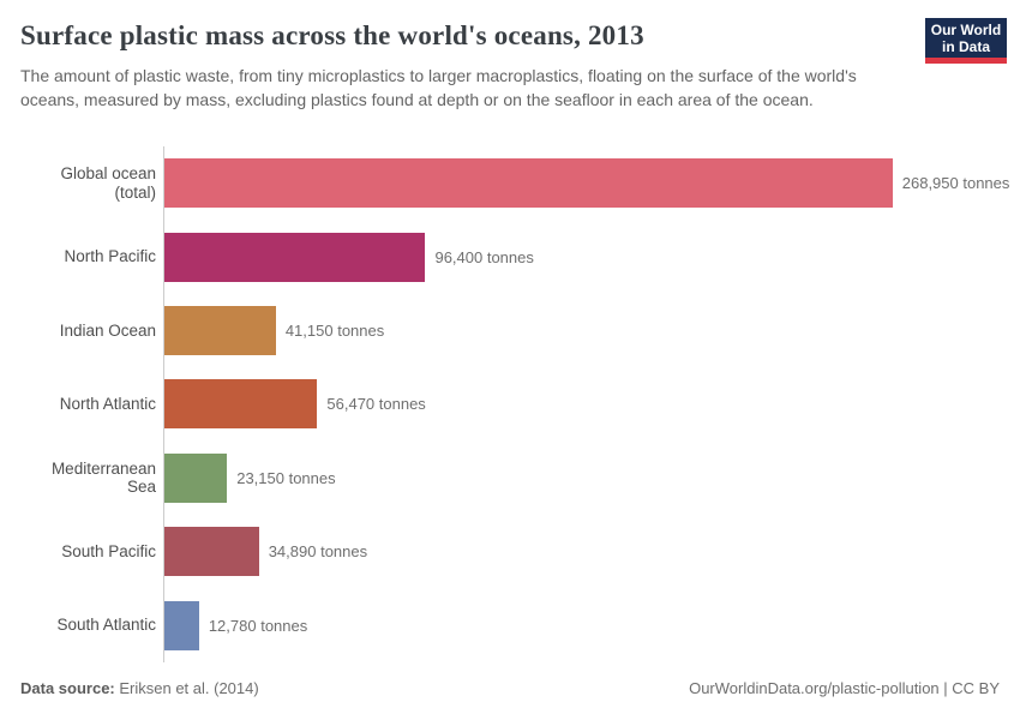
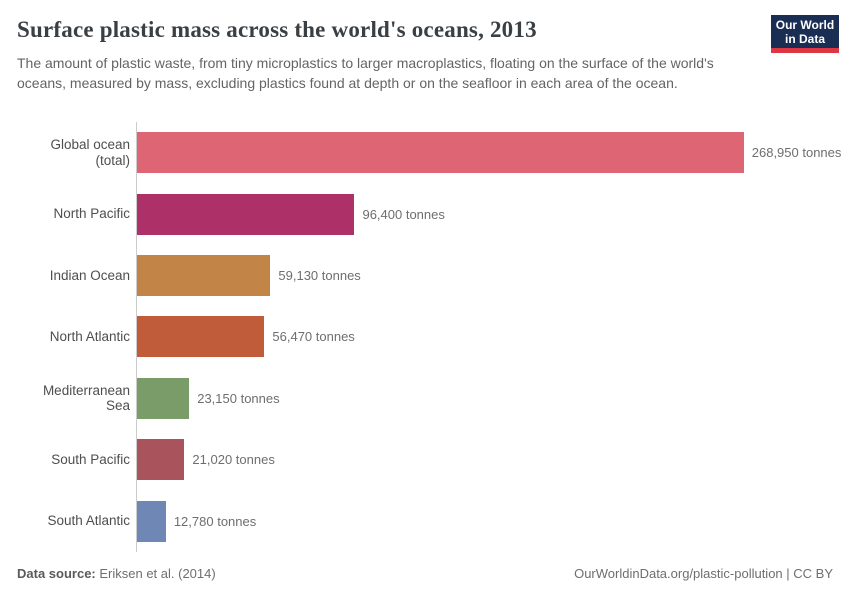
Indian Ocean: 41,150 -> 59,130
South Pacific: 34,890 -> 21,020
